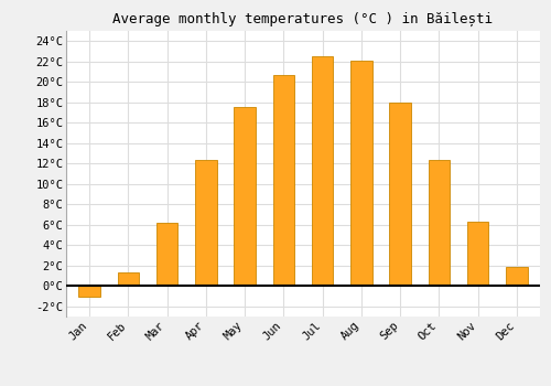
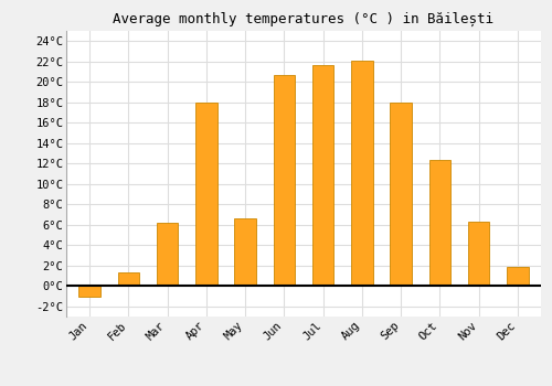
Apr: 12.3°C -> 18.0°C
May: 17.5°C -> 6.6°C
Jul: 22.5°C -> 21.6°C
